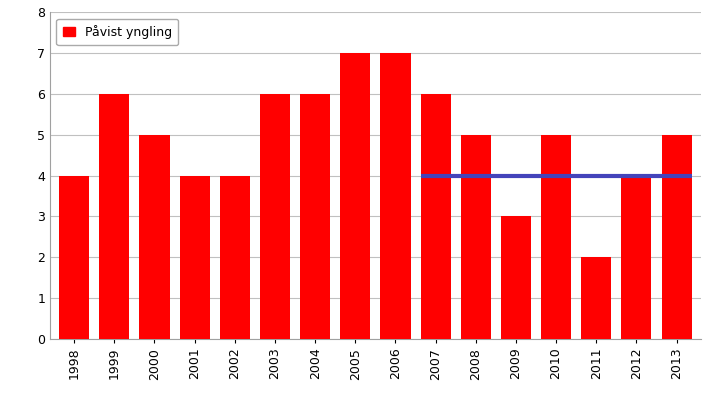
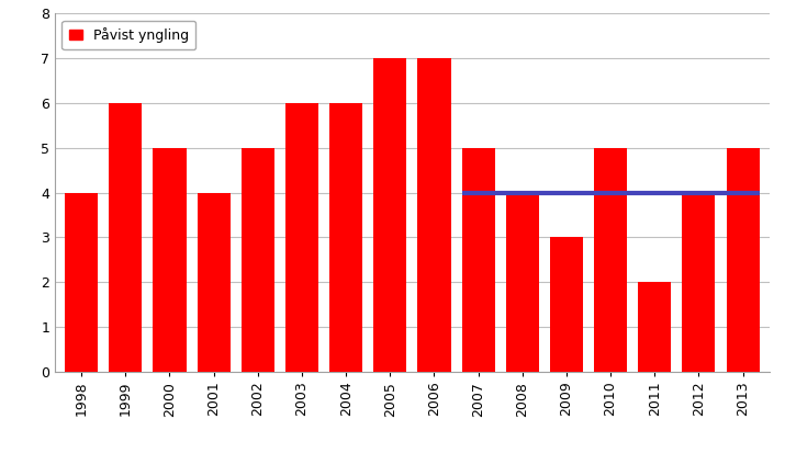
2002: 4 -> 5
2007: 6 -> 5
2008: 5 -> 4
